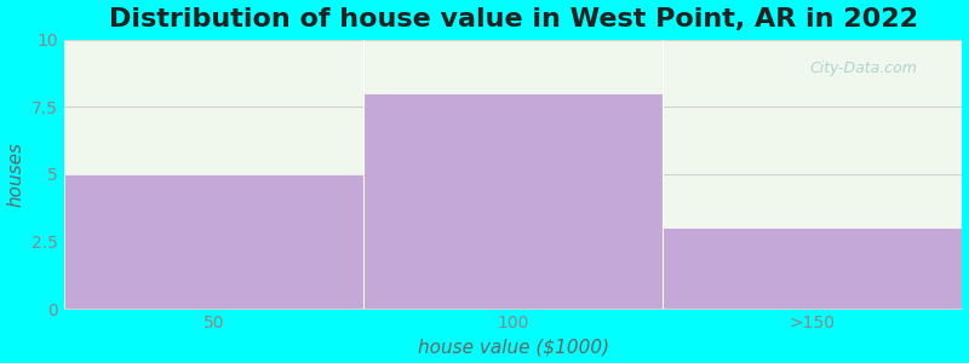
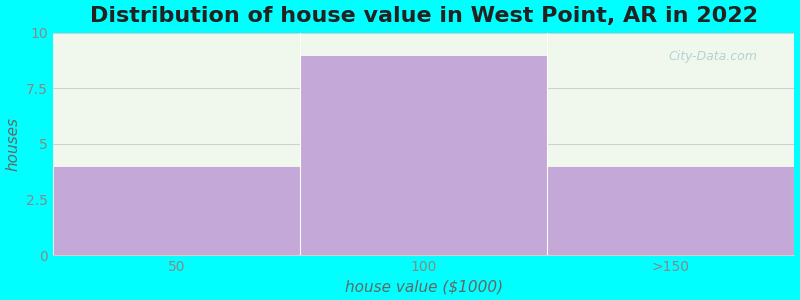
50: 5 -> 4
100: 8 -> 9
>150: 3 -> 4
